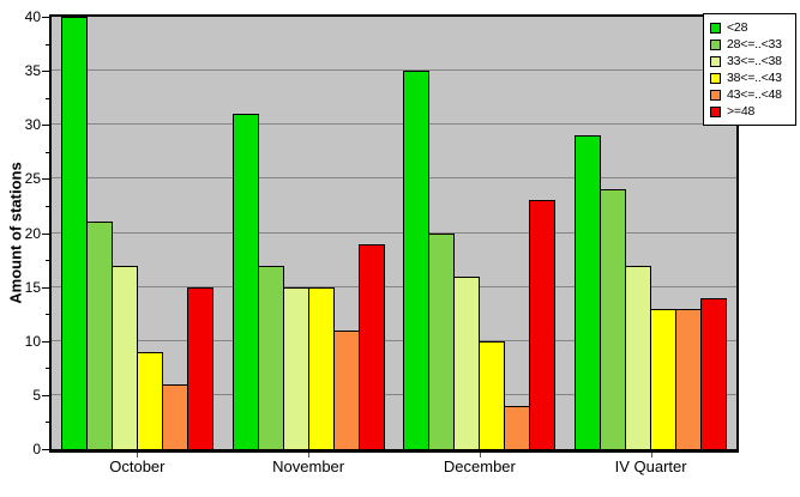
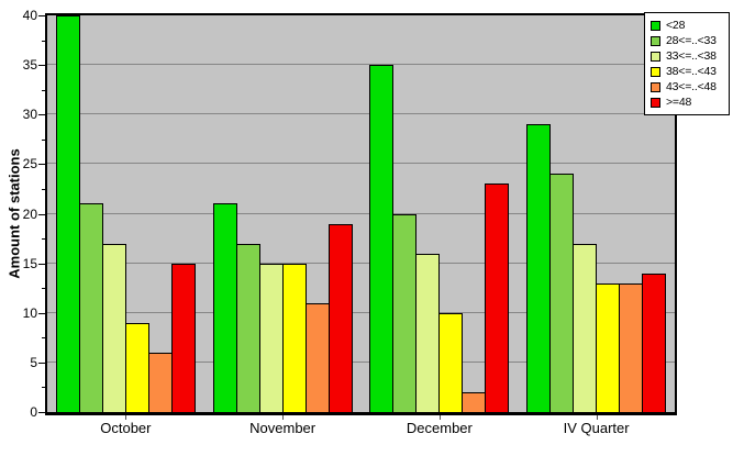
<28/November: 31 -> 21
43<=..<48/December: 4 -> 2
